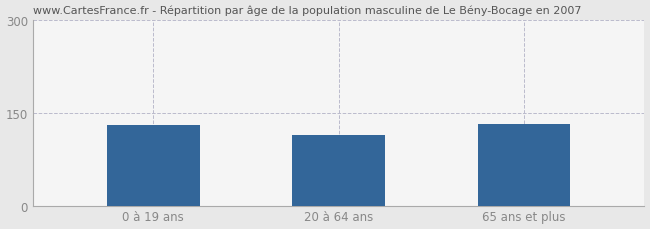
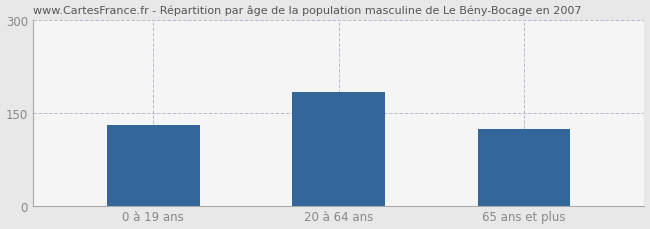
20 à 64 ans: 114 -> 183
65 ans et plus: 132 -> 123
